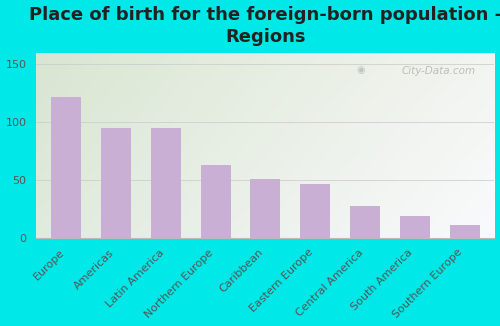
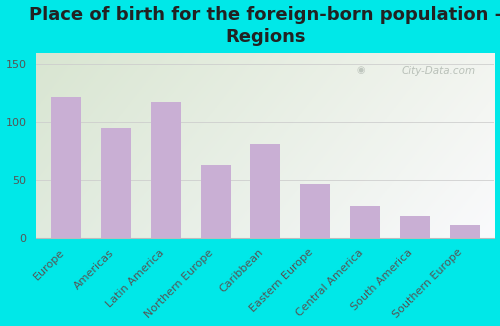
Latin America: 95 -> 117
Caribbean: 51 -> 81
